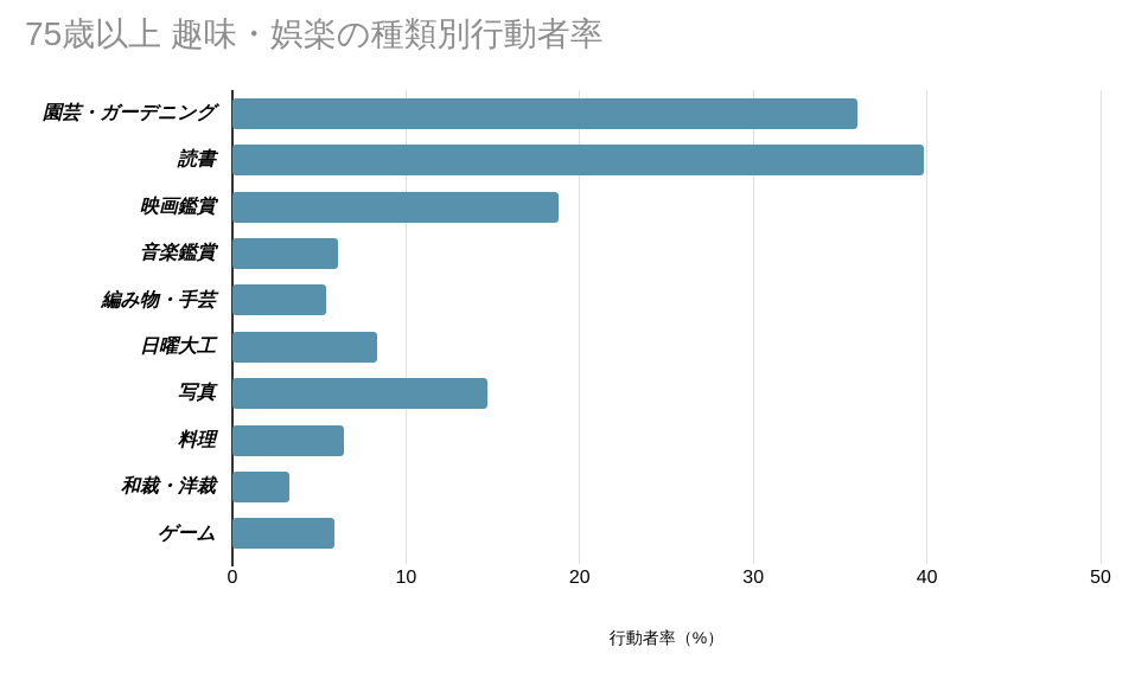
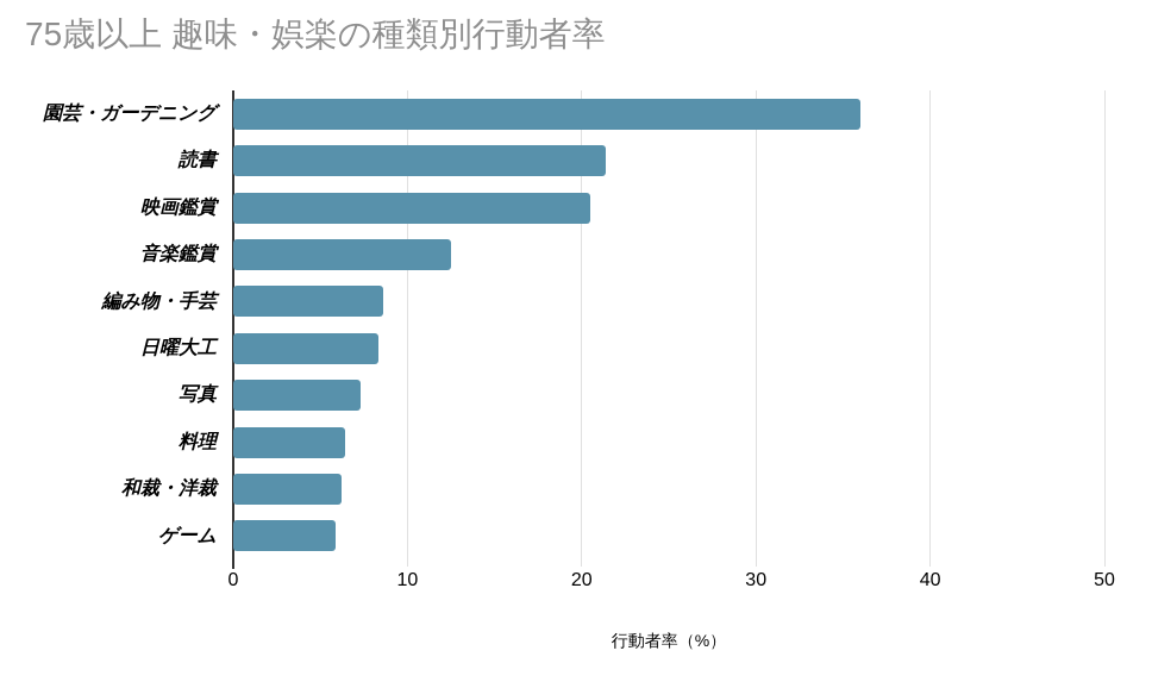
読書: 39.8 -> 21.4
映画鑑賞: 18.8 -> 20.5
音楽鑑賞: 6.1 -> 12.5
編み物・手芸: 5.4 -> 8.6
写真: 14.7 -> 7.3
和裁・洋裁: 3.3 -> 6.2
